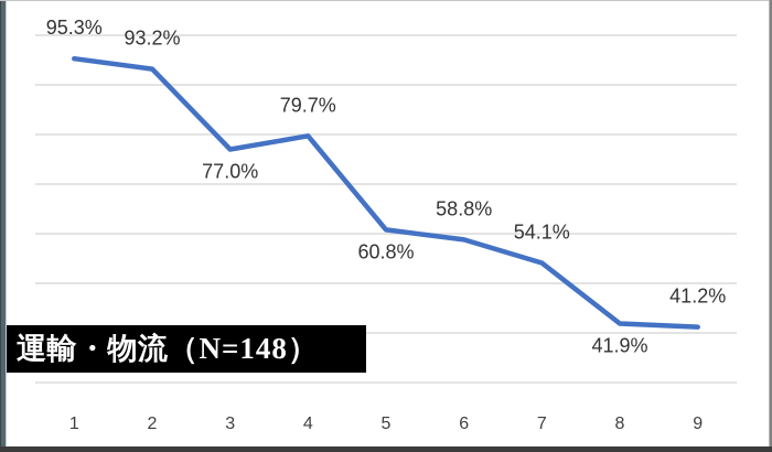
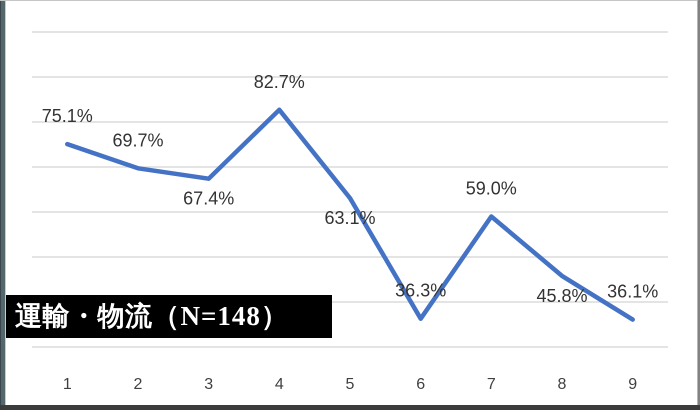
1: 95.3% -> 75.1%
2: 93.2% -> 69.7%
3: 77.0% -> 67.4%
4: 79.7% -> 82.7%
5: 60.8% -> 63.1%
6: 58.8% -> 36.3%
7: 54.1% -> 59.0%
8: 41.9% -> 45.8%
9: 41.2% -> 36.1%
